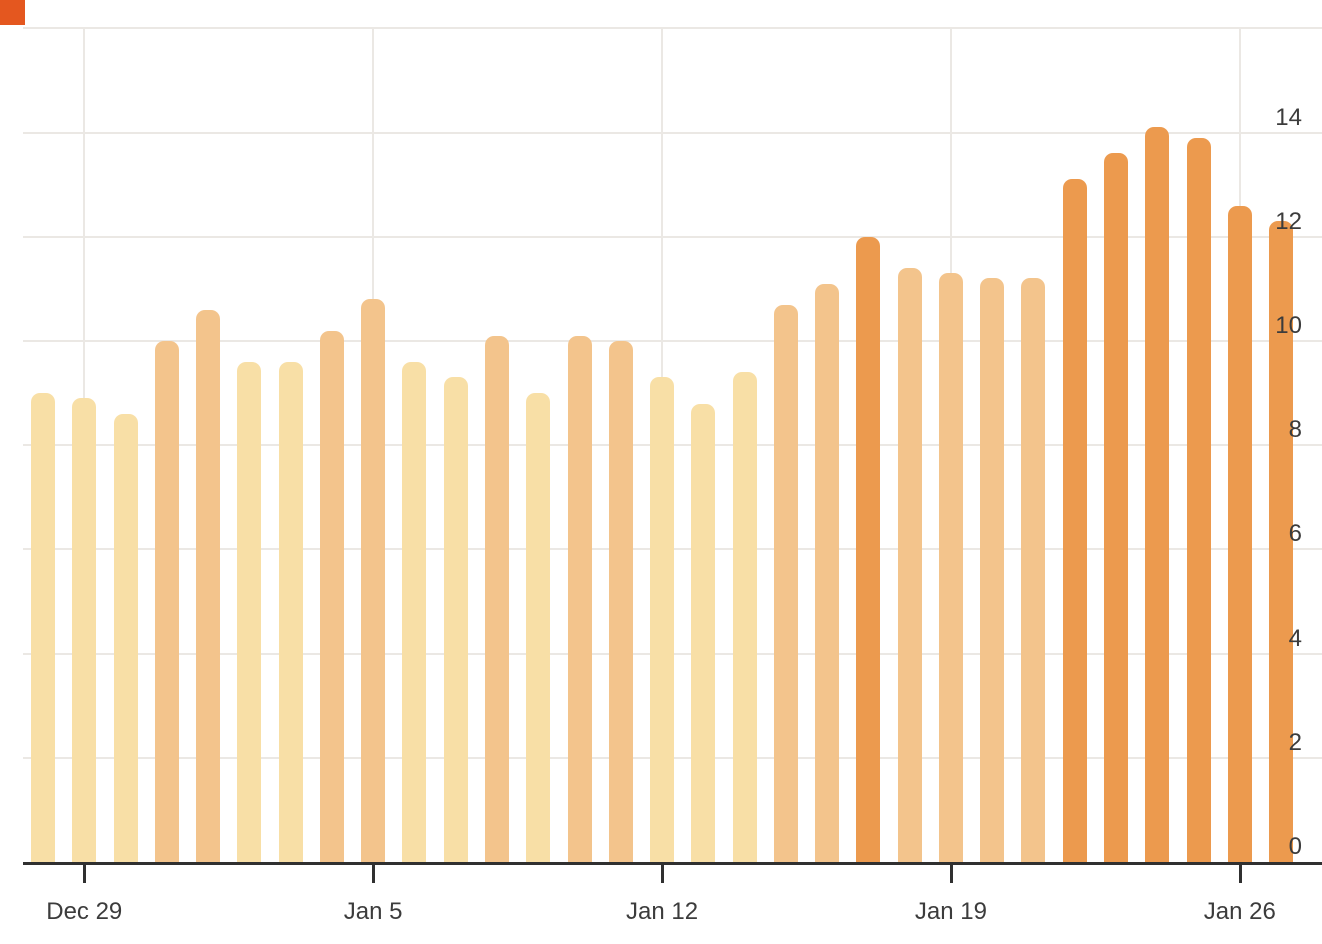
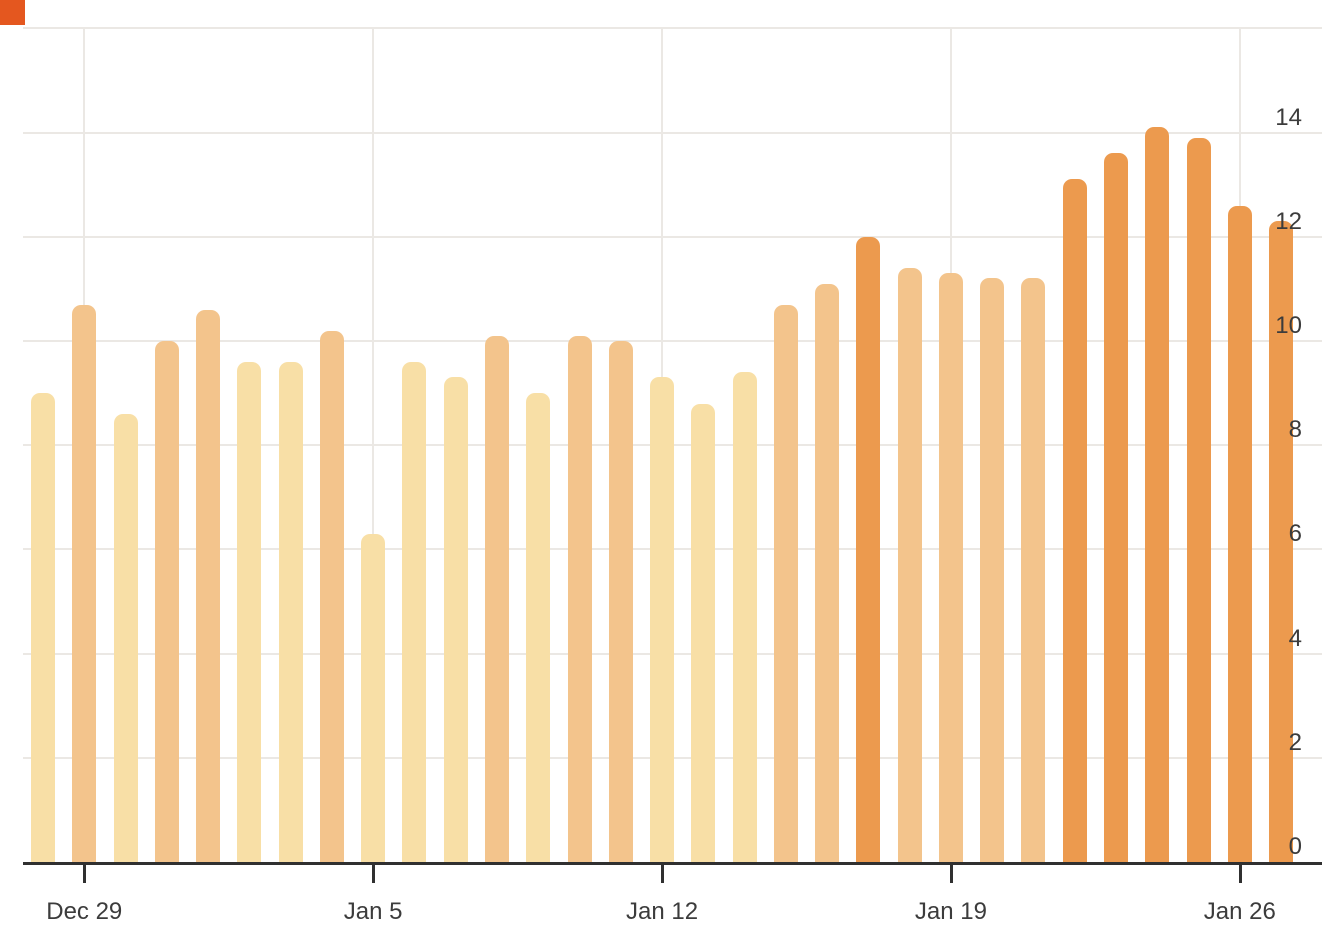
Dec 29: 8.9 -> 10.7
Jan 5: 10.8 -> 6.3
